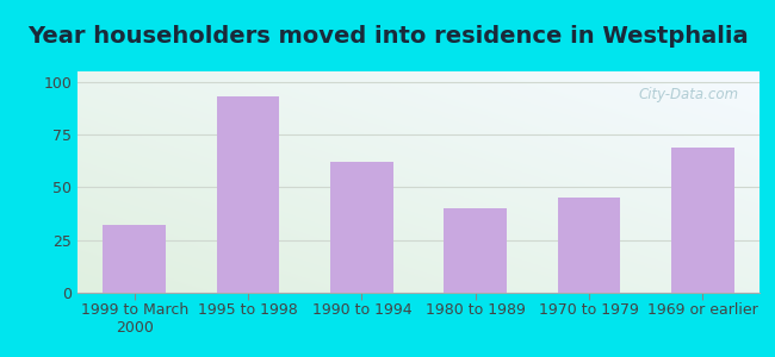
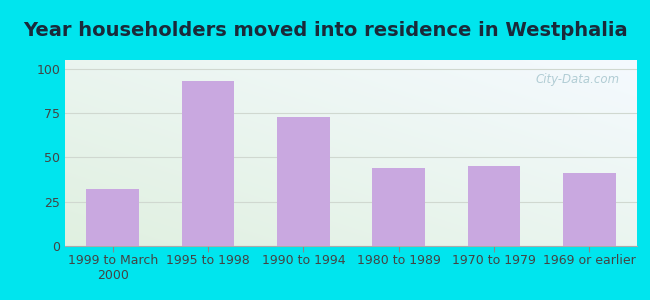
1990 to 1994: 62 -> 73
1980 to 1989: 40 -> 44
1969 or earlier: 69 -> 41
